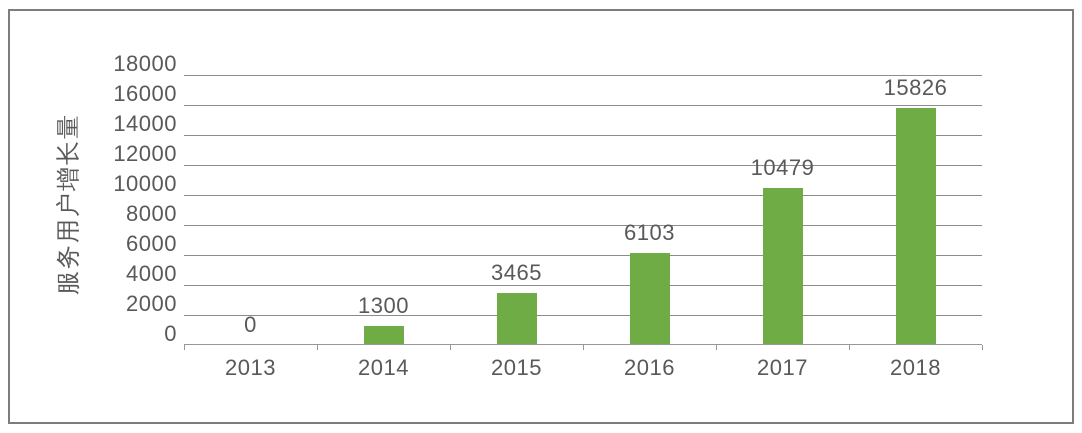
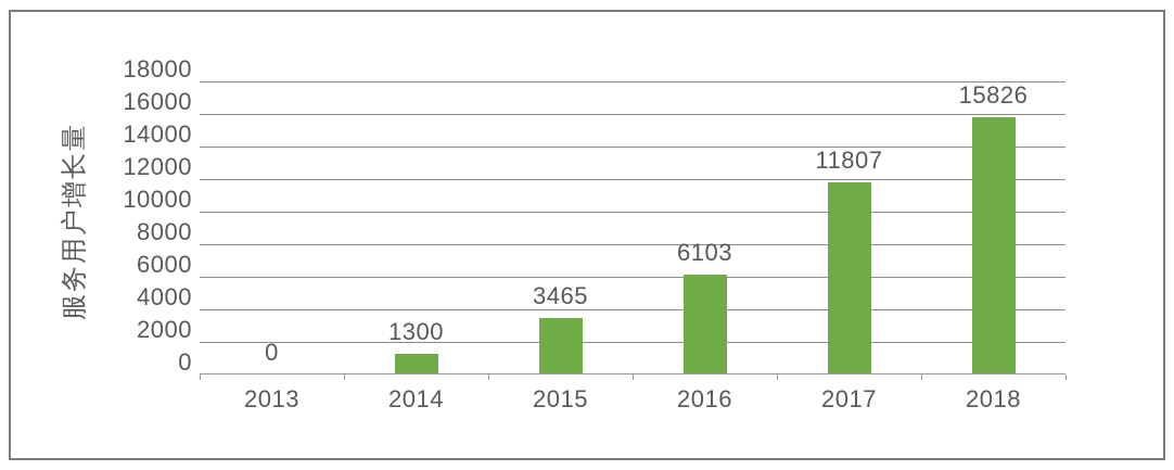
2017: 10479 -> 11807
